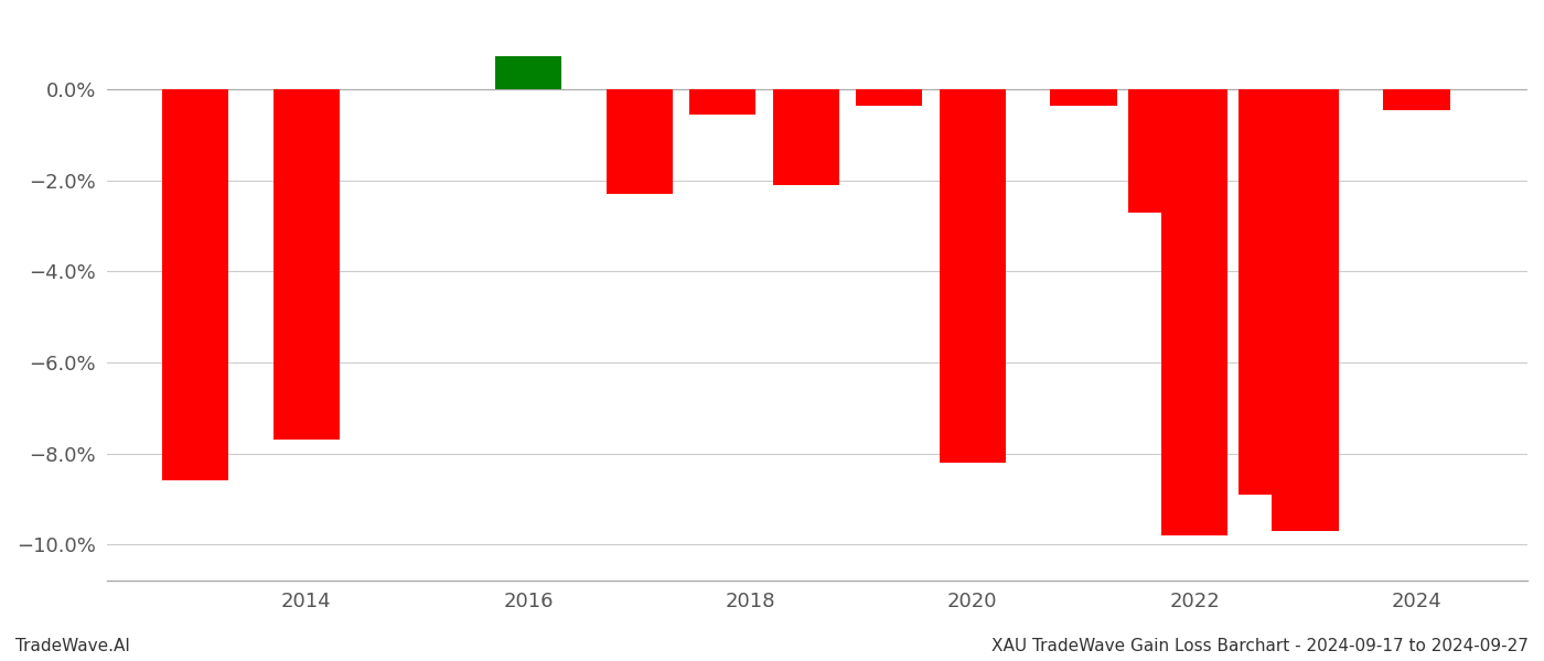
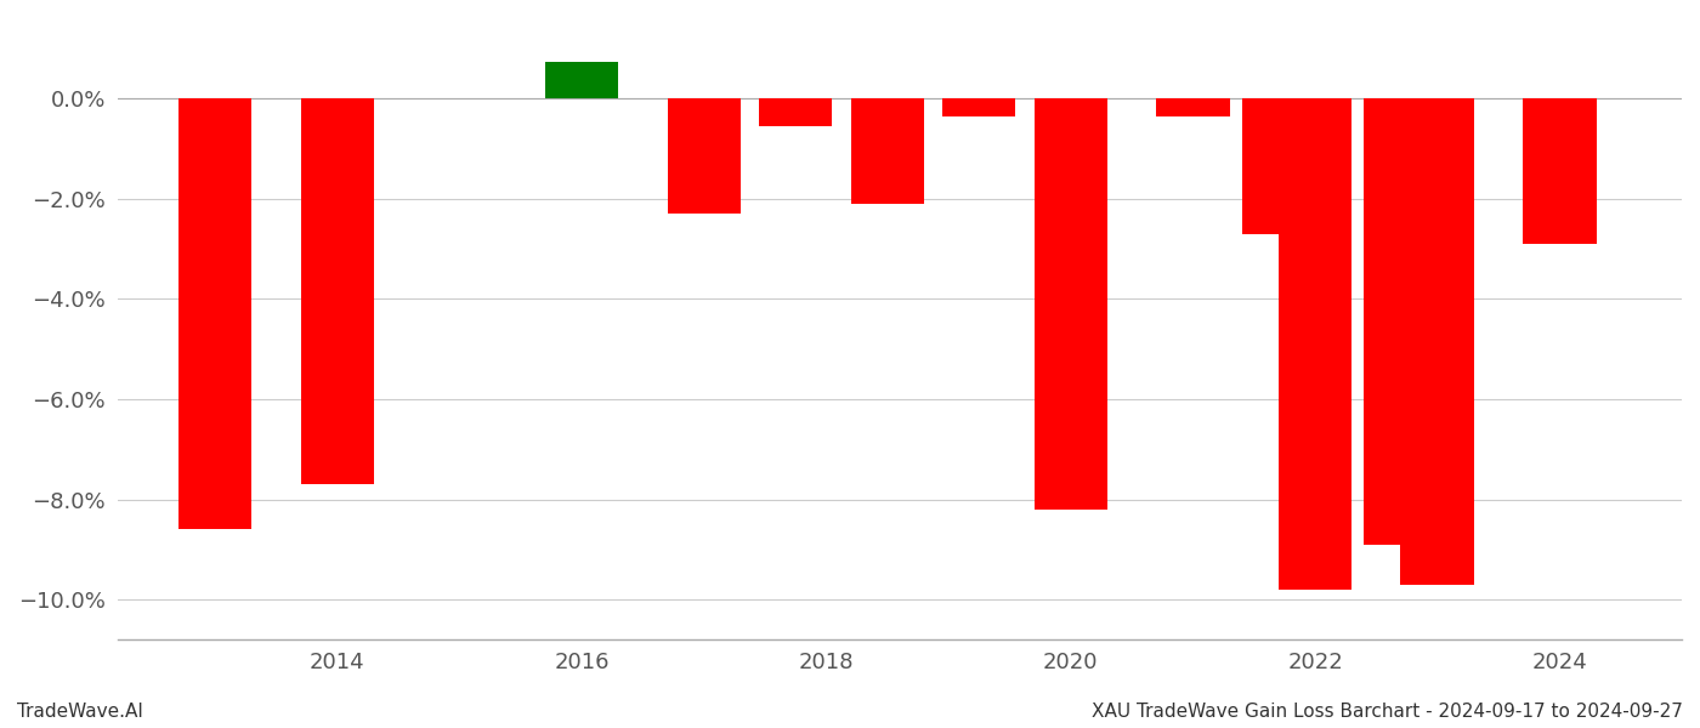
2024: -0.45% -> -2.90%
